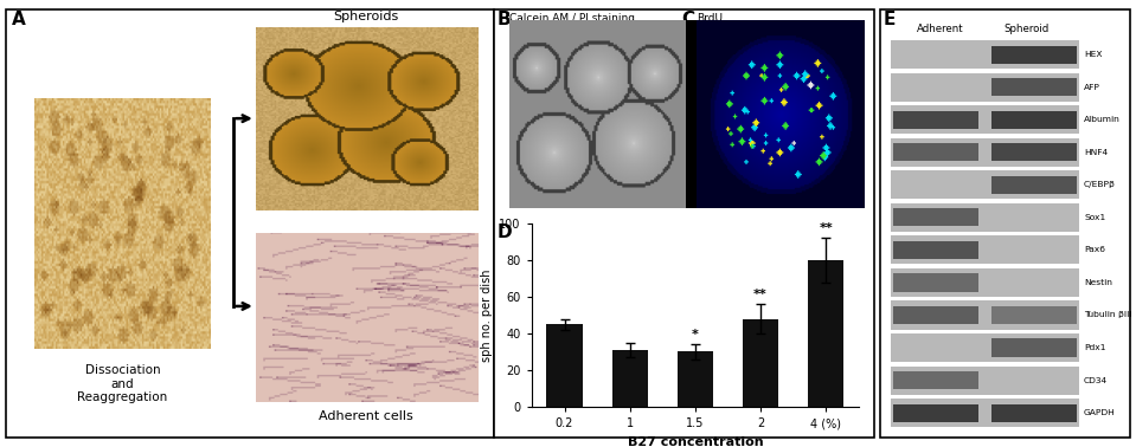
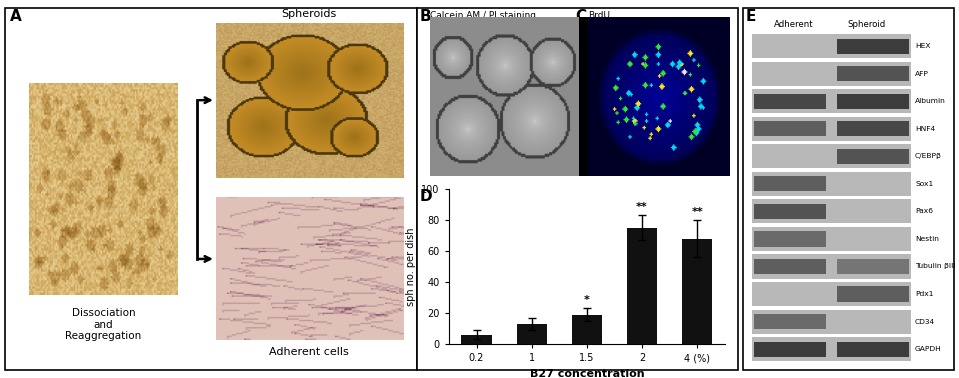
0.2: 45 -> 6
1: 31 -> 13
1.5: 30 -> 19
2: 48 -> 75
4 (%): 80 -> 68
